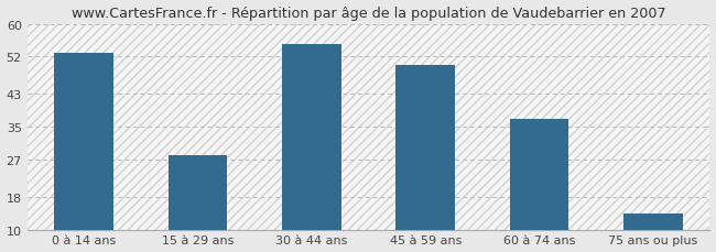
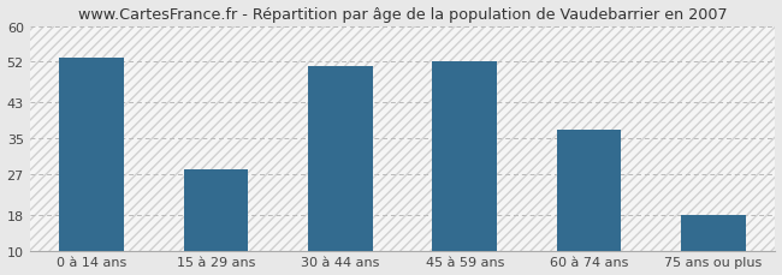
30 à 44 ans: 55 -> 51
45 à 59 ans: 50 -> 52
75 ans ou plus: 14 -> 18
